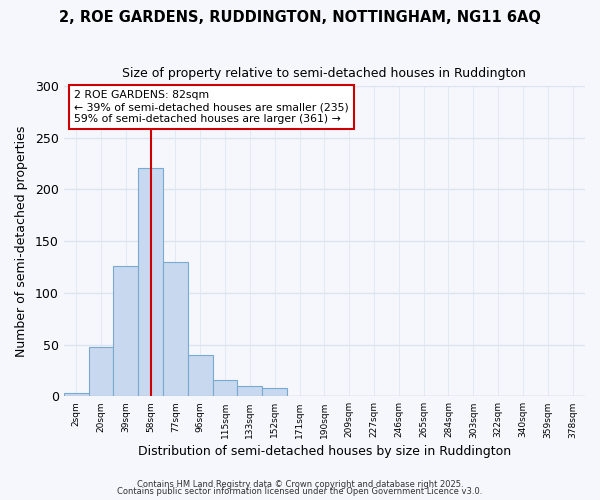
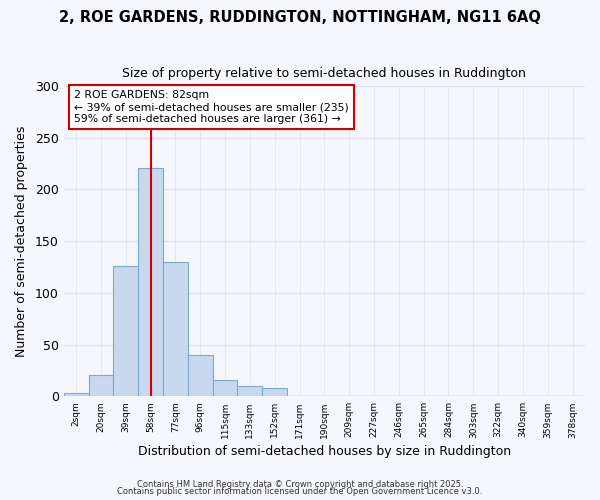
20sqm: 48 -> 21
